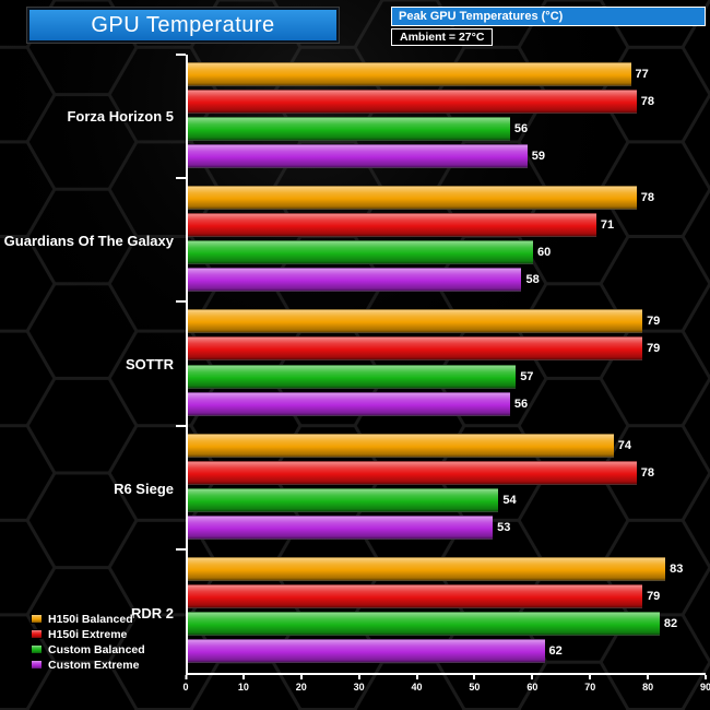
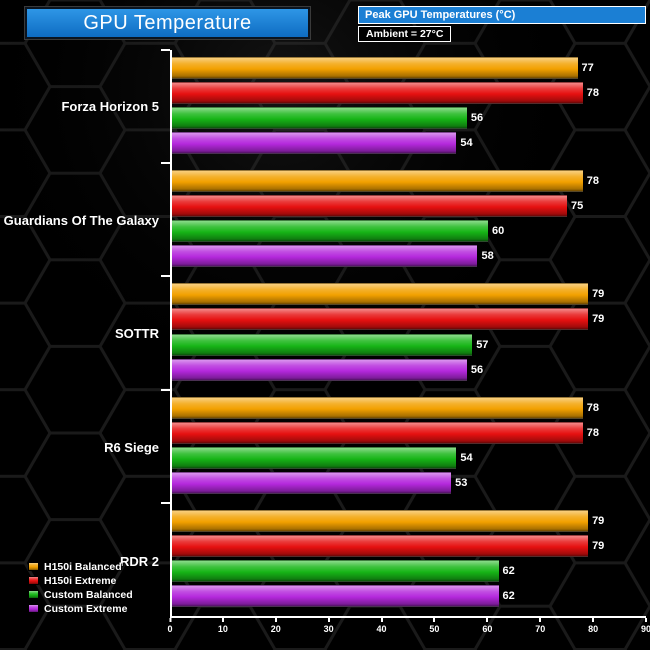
Custom Extreme/Forza Horizon 5: 59 -> 54
H150i Extreme/Guardians Of The Galaxy: 71 -> 75
H150i Balanced/R6 Siege: 74 -> 78
H150i Balanced/RDR 2: 83 -> 79
Custom Balanced/RDR 2: 82 -> 62
